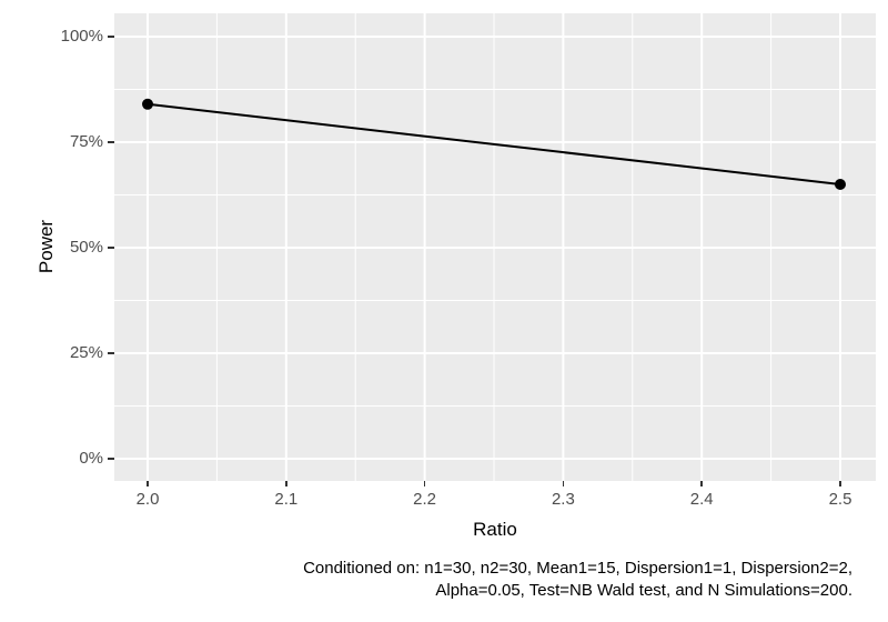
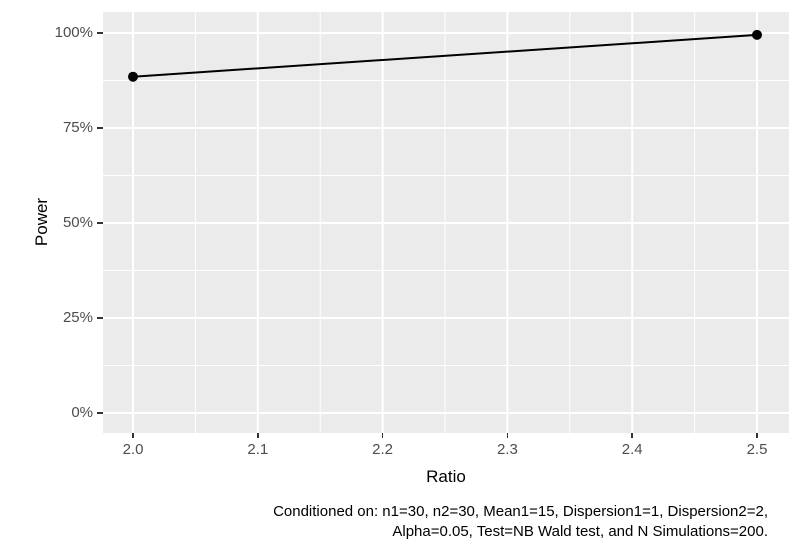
2.0: 84% -> 88%
2.5: 65% -> 100%
